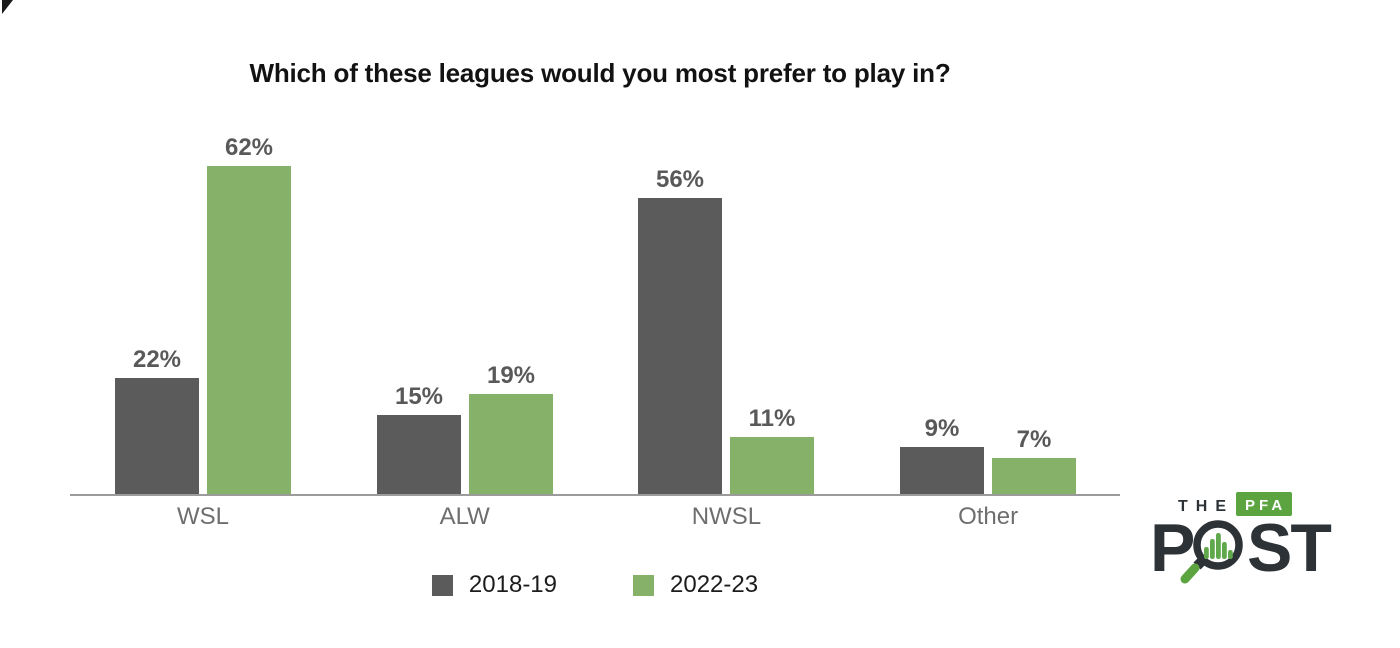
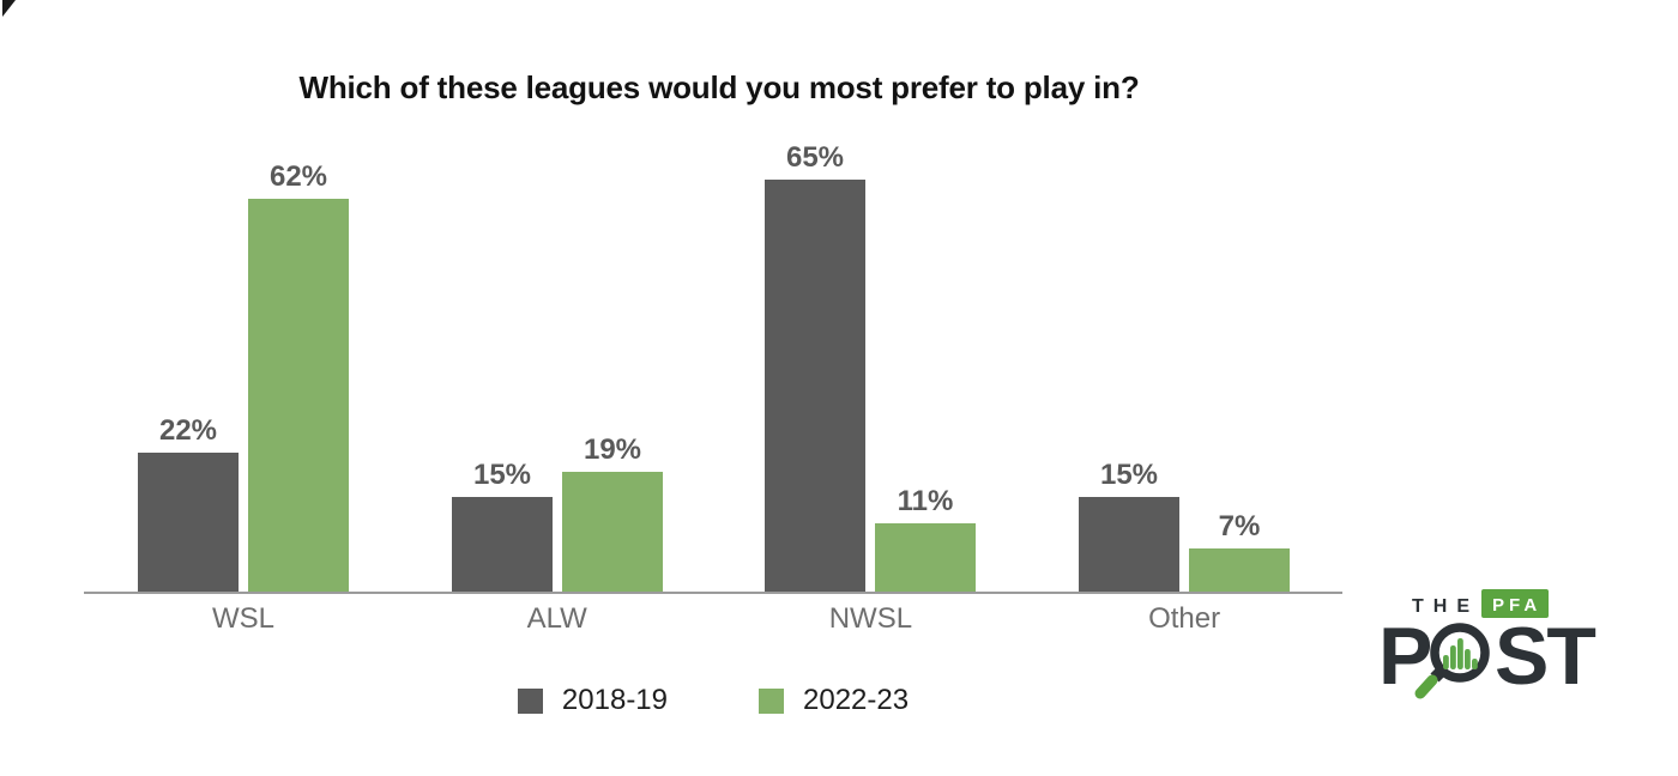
2018-19/NWSL: 56% -> 65%
2018-19/Other: 9% -> 15%
